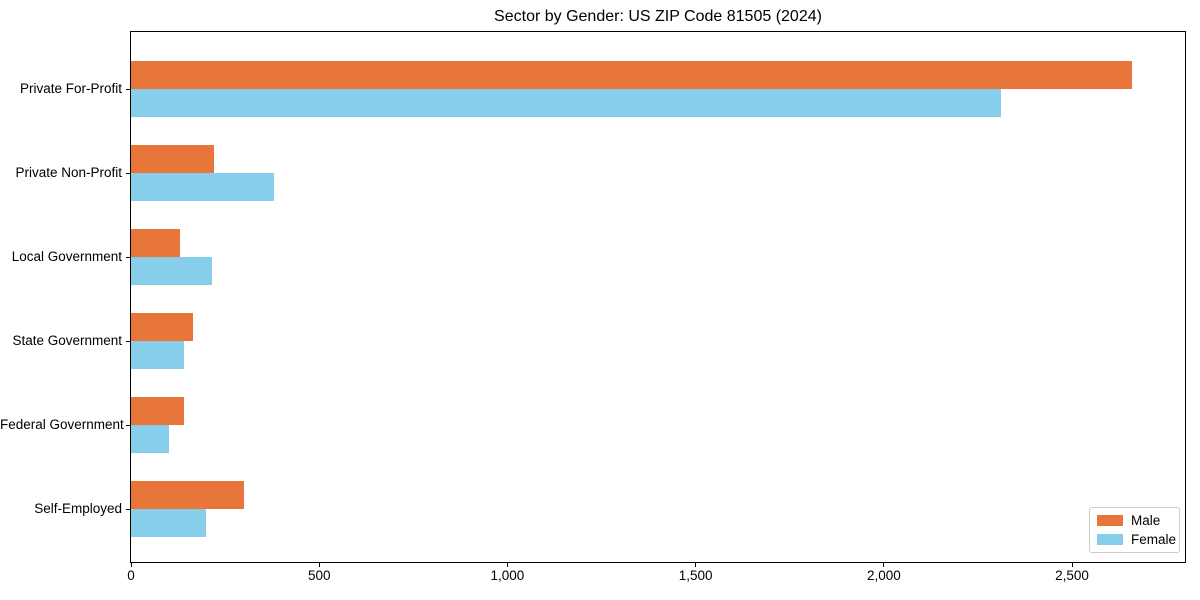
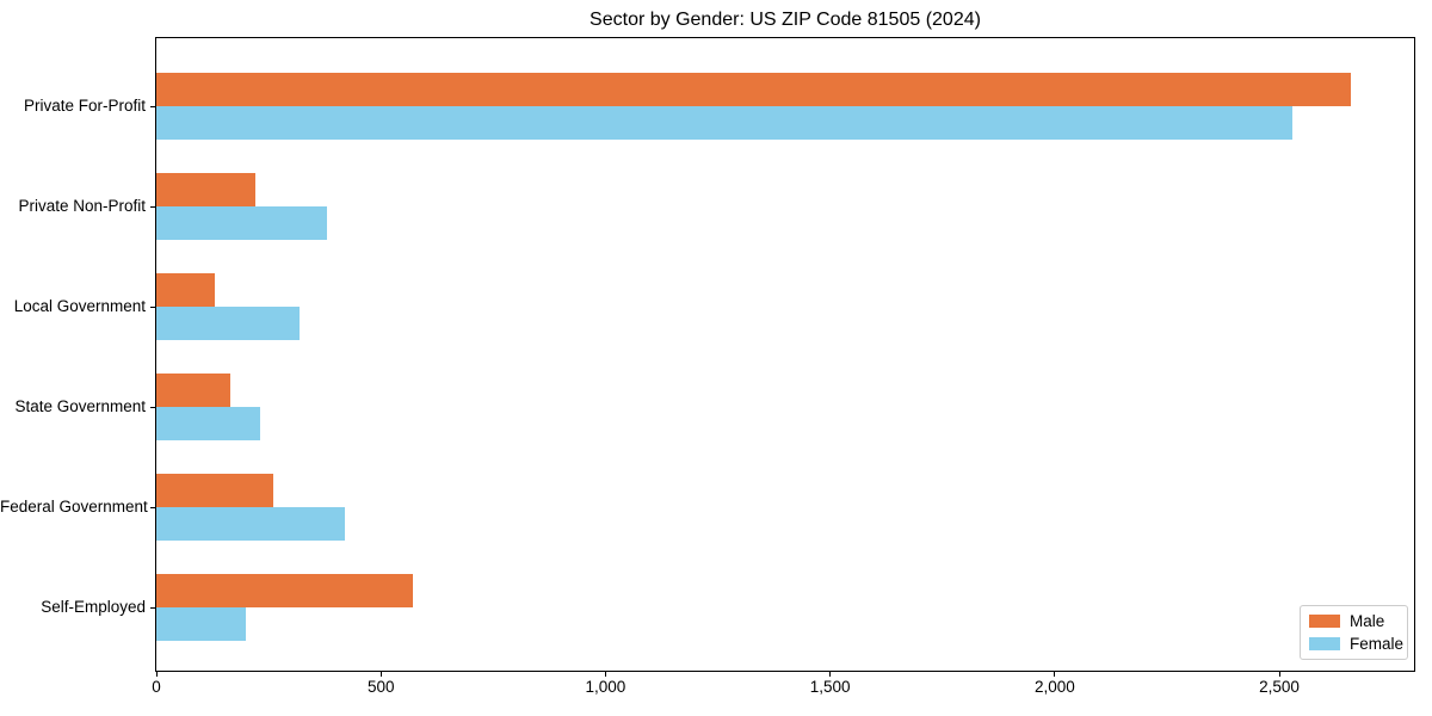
Female/Private For-Profit: 2310 -> 2530
Female/Local Government: 220 -> 320
Female/State Government: 140 -> 230
Male/Federal Government: 140 -> 260
Female/Federal Government: 100 -> 420
Male/Self-Employed: 300 -> 570
